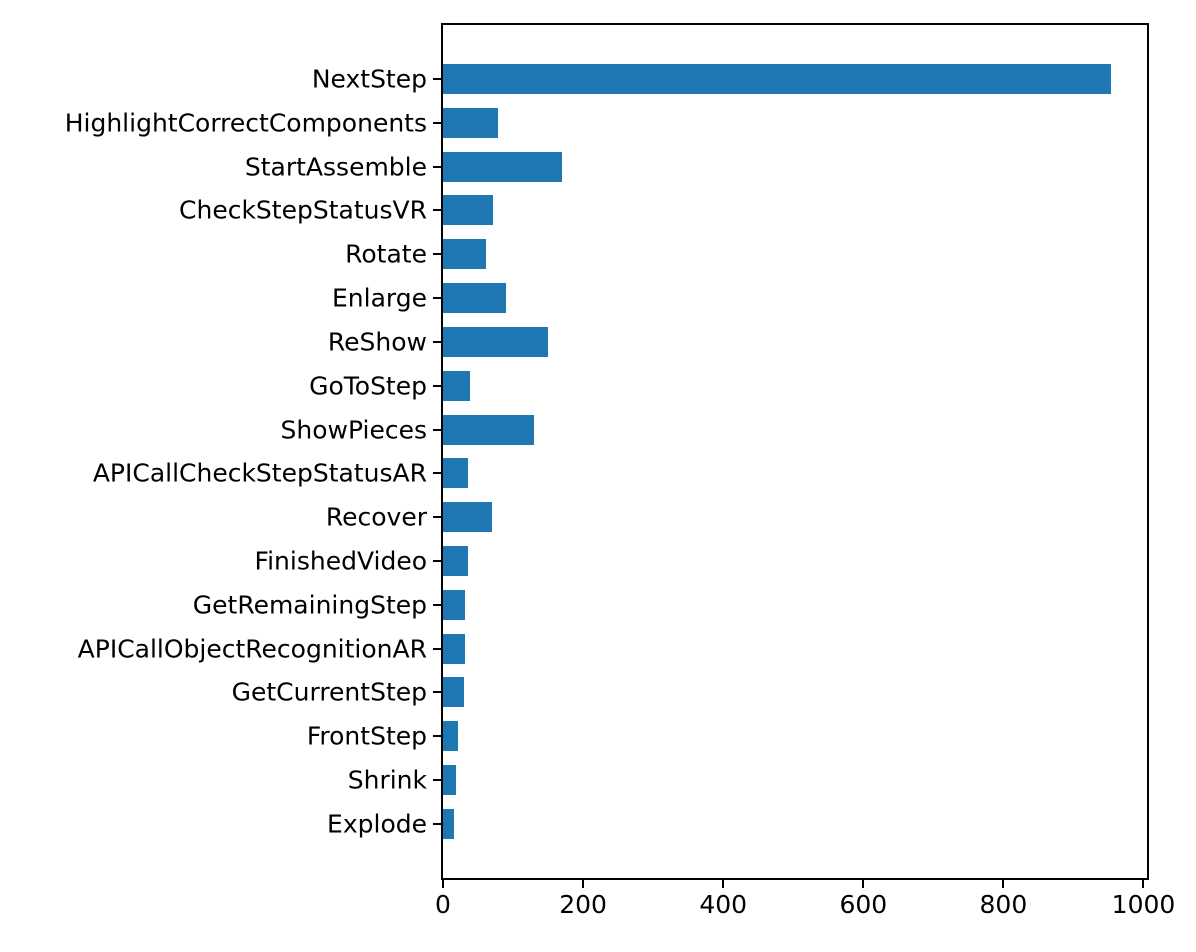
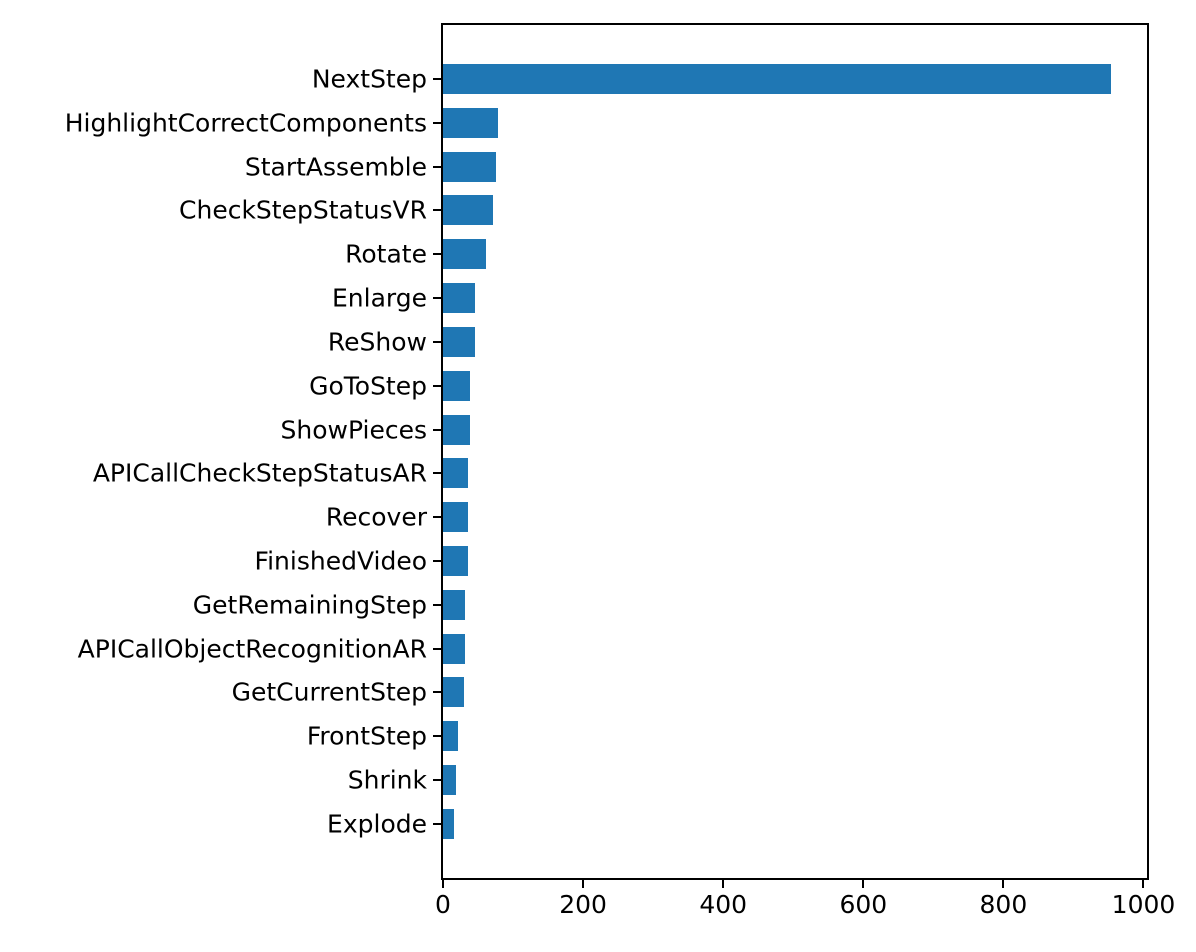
StartAssemble: 170 -> 80
Enlarge: 90 -> 50
ReShow: 150 -> 40
ShowPieces: 130 -> 40
Recover: 70 -> 40
